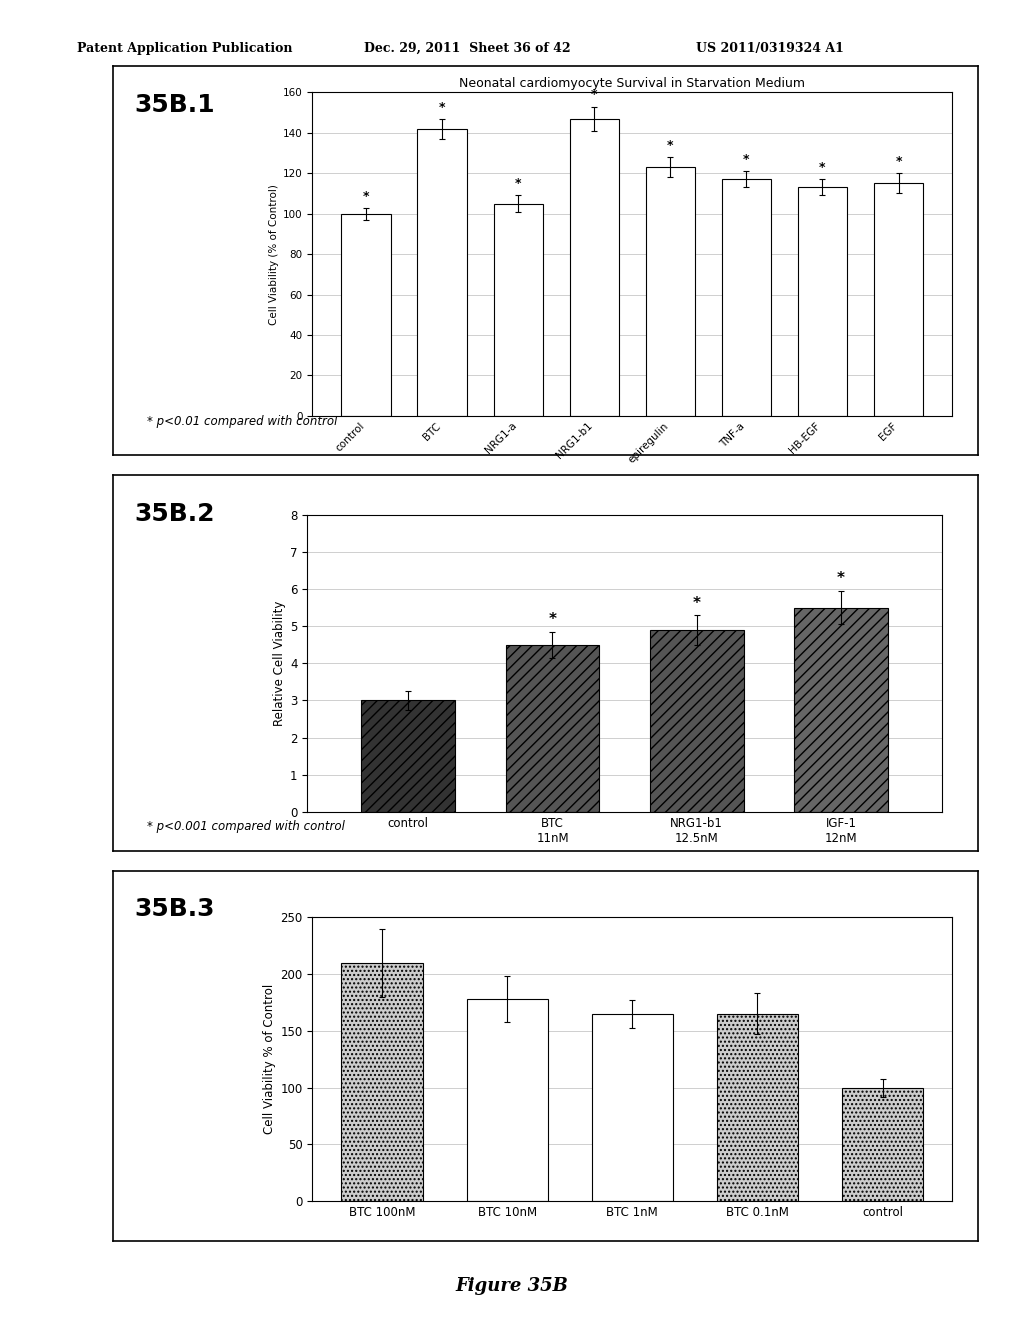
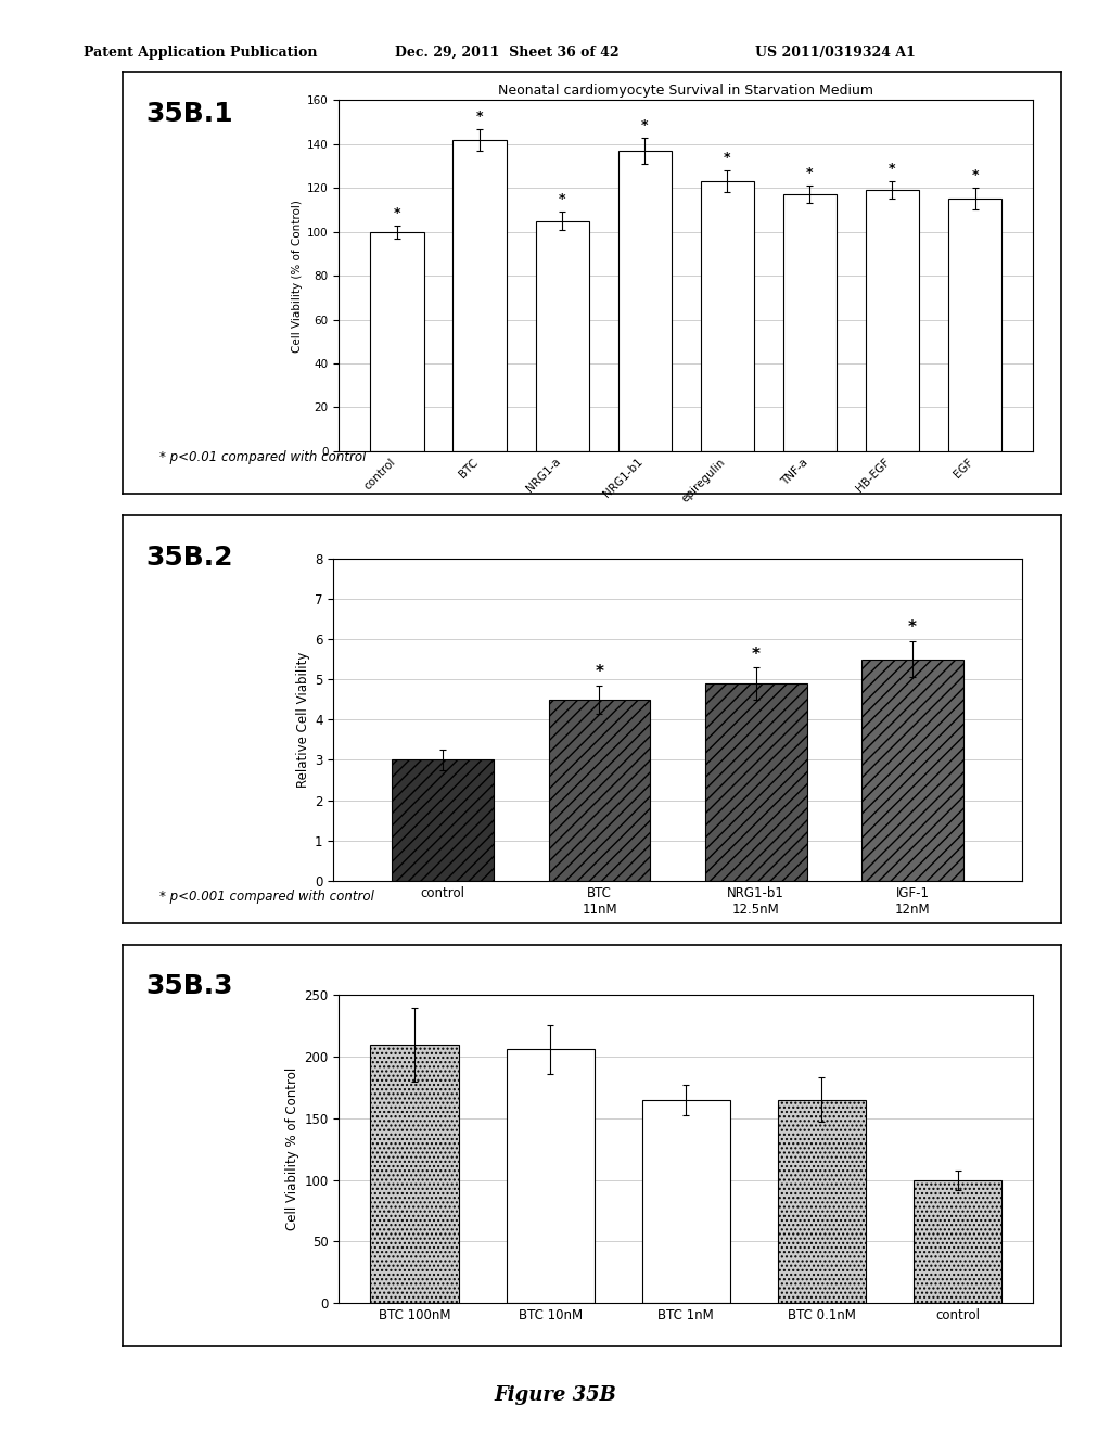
Neonatal cardiomyocyte Survival in Starvation Medium/NRG1-b1: 147 -> 137
Neonatal cardiomyocyte Survival in Starvation Medium/HB-EGF: 113 -> 119
BTC 10nM: 178 -> 206
